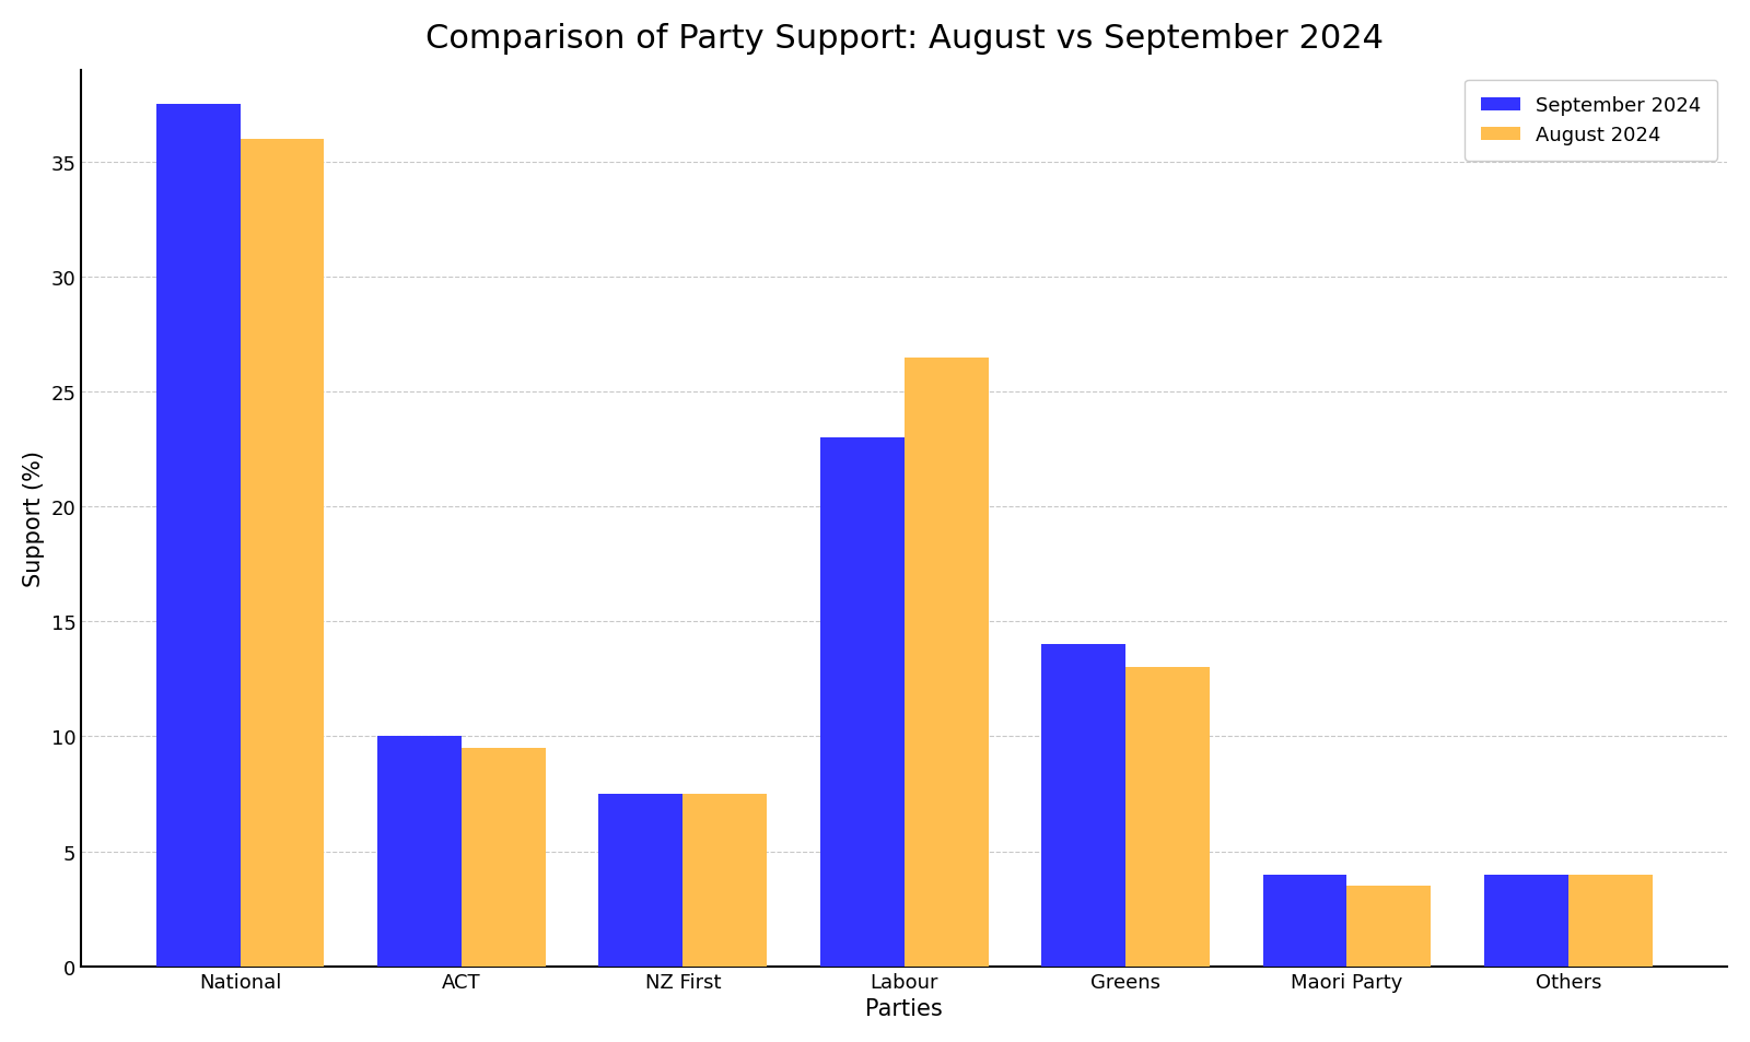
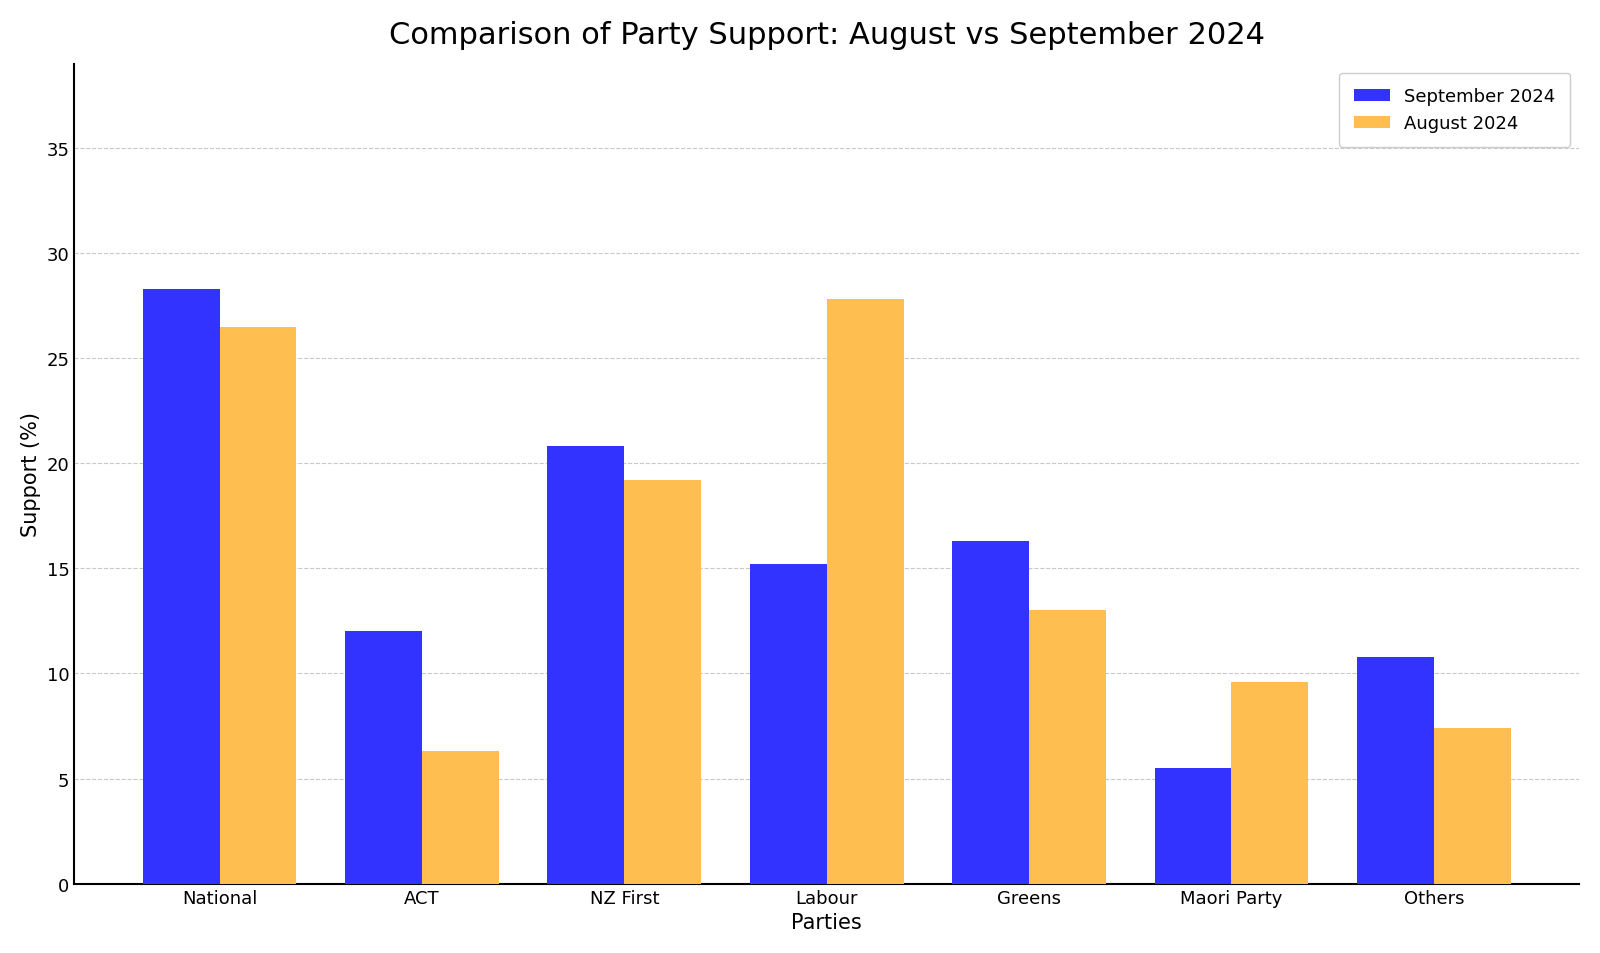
September 2024/National: 37.5 -> 28.3
August 2024/National: 36.0 -> 26.5
September 2024/ACT: 10.0 -> 12.0
August 2024/ACT: 9.5 -> 6.3
September 2024/NZ First: 7.5 -> 20.8
August 2024/NZ First: 7.5 -> 19.2
September 2024/Labour: 23.0 -> 15.2
August 2024/Labour: 26.5 -> 27.8
September 2024/Greens: 14.0 -> 16.3
September 2024/Maori Party: 4.0 -> 5.5
August 2024/Maori Party: 3.5 -> 9.6
September 2024/Others: 4.0 -> 10.8
August 2024/Others: 4.0 -> 7.4
